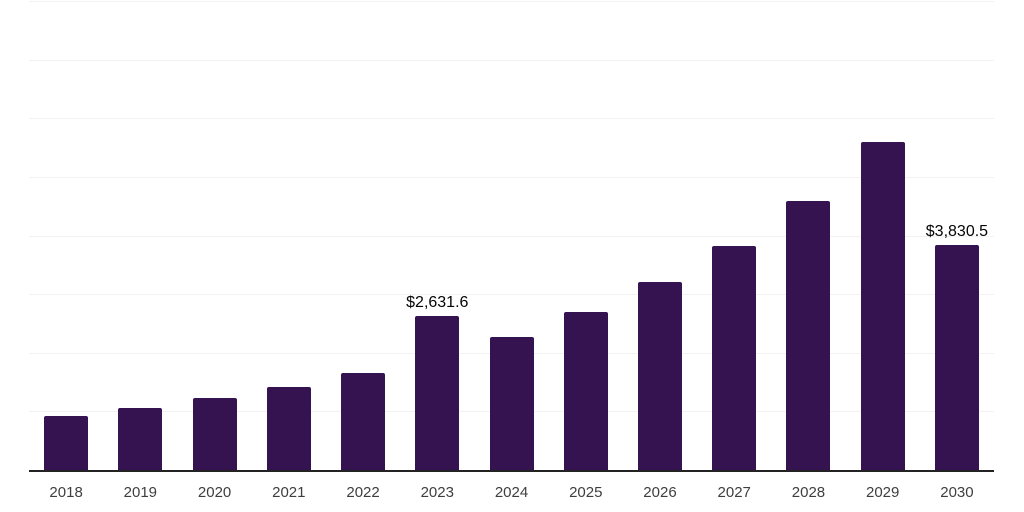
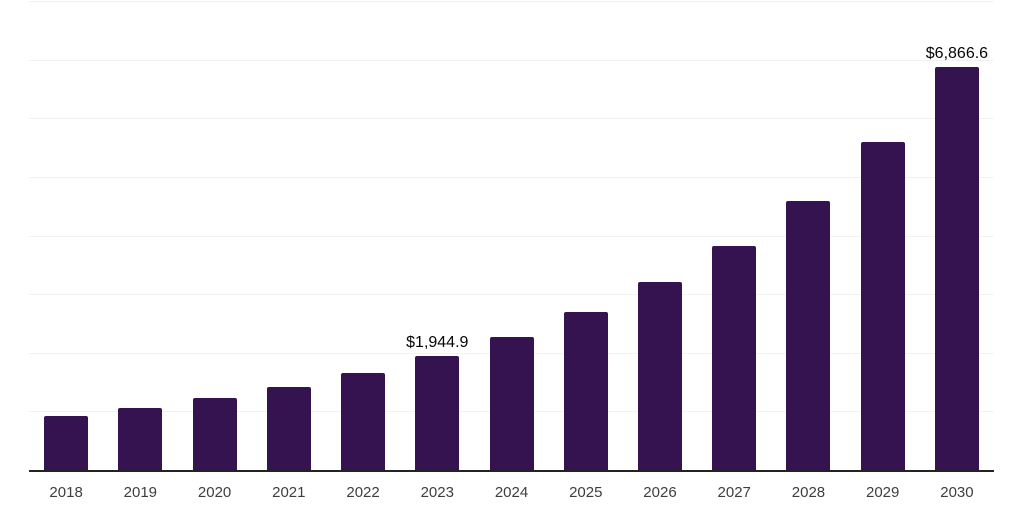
2023: $2,631.6 -> $1,944.9
2030: $3,830.5 -> $6,866.6
